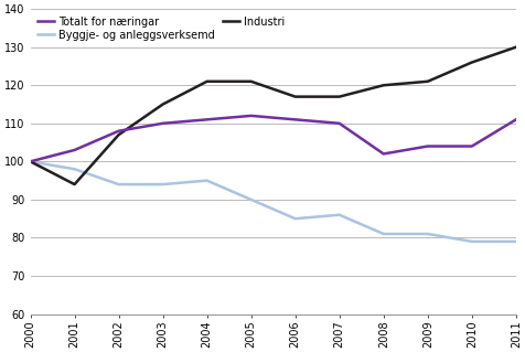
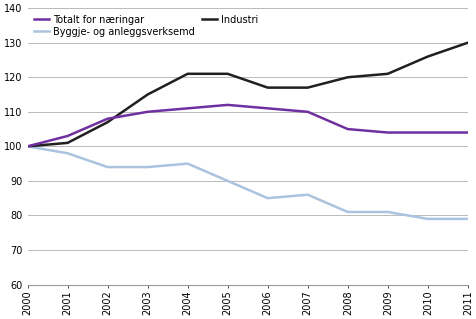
Industri/2001: 94 -> 101
Totalt for næringar/2008: 102 -> 105
Totalt for næringar/2011: 111 -> 104
